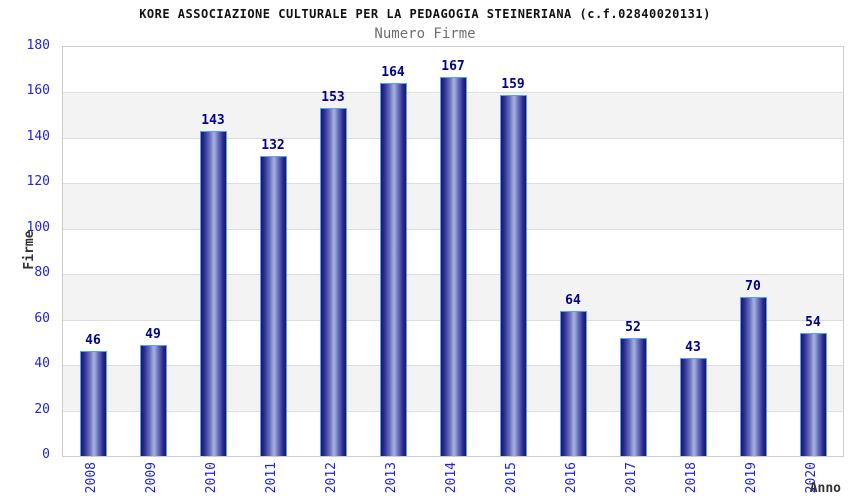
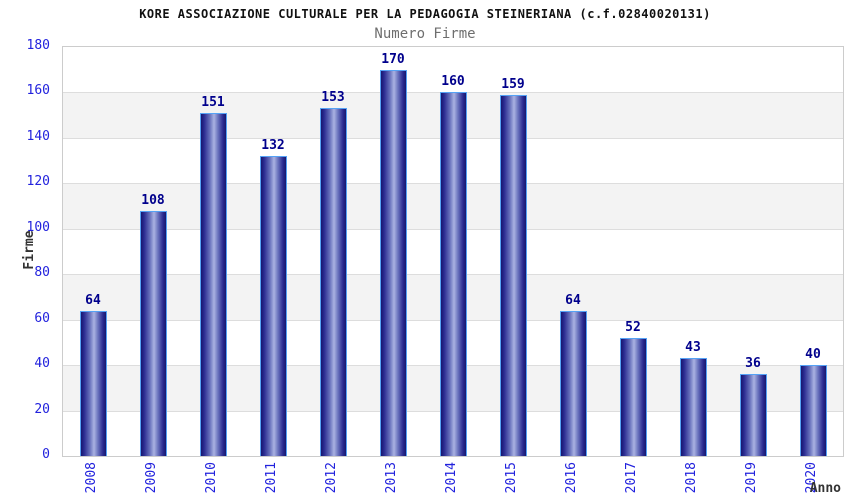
2008: 46 -> 64
2009: 49 -> 108
2010: 143 -> 151
2013: 164 -> 170
2014: 167 -> 160
2019: 70 -> 36
2020: 54 -> 40
